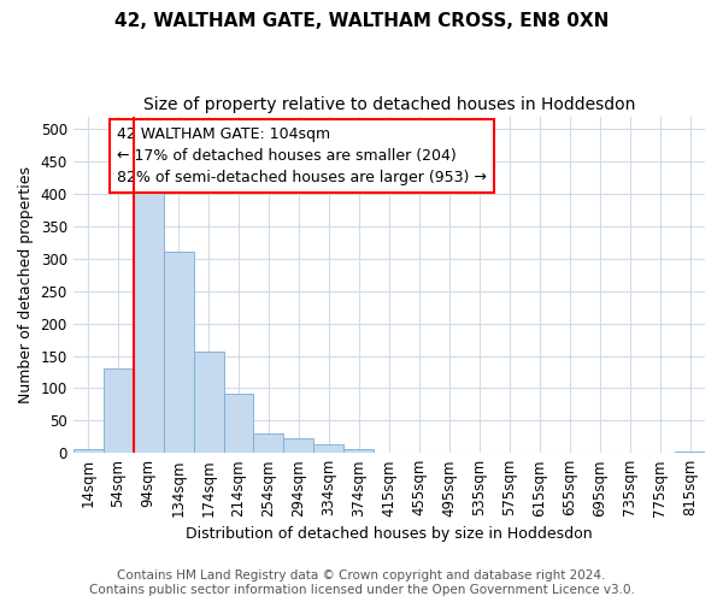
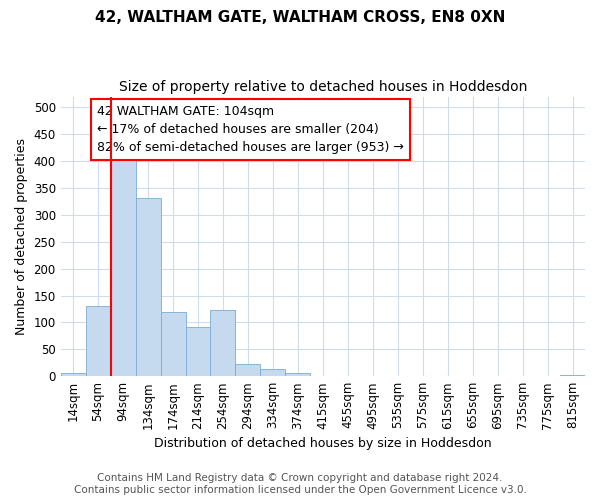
134sqm: 310 -> 332
174sqm: 157 -> 120
254sqm: 30 -> 124
